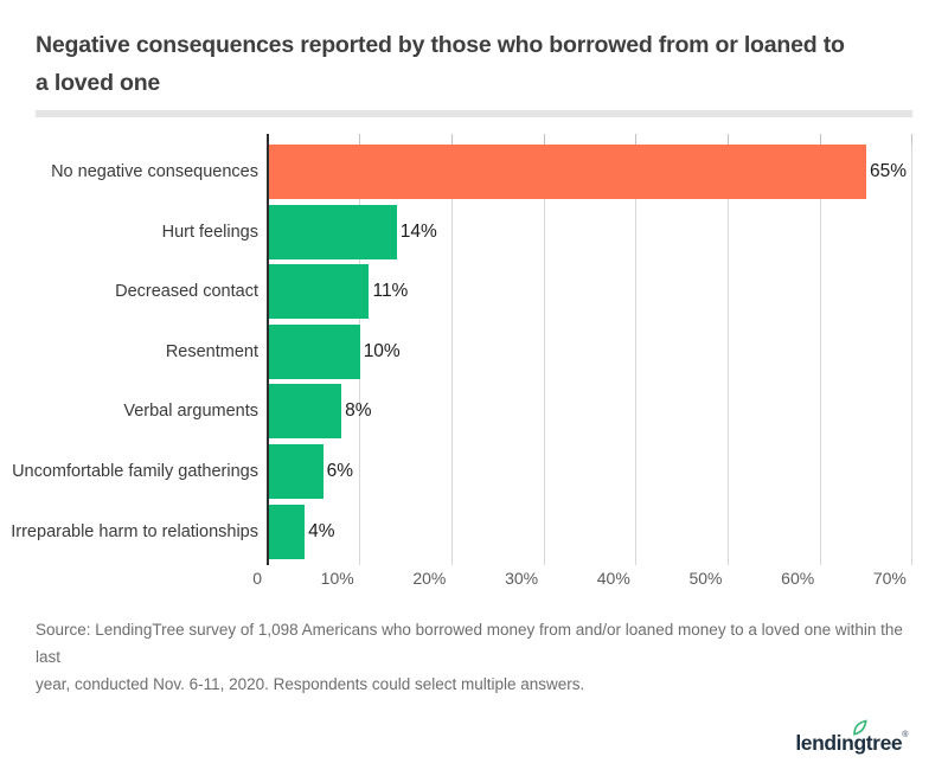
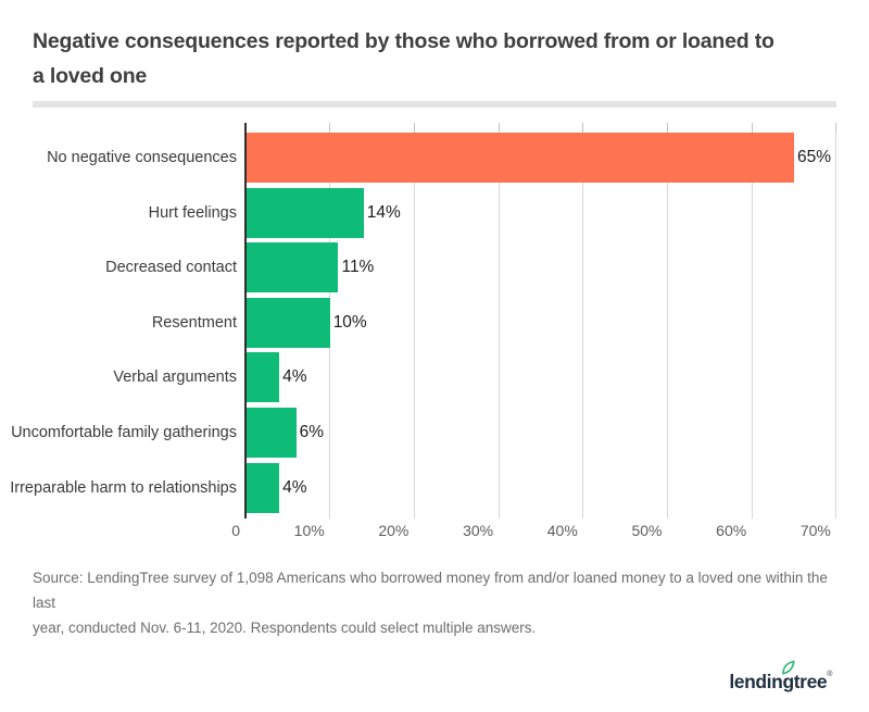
Verbal arguments: 8% -> 4%
